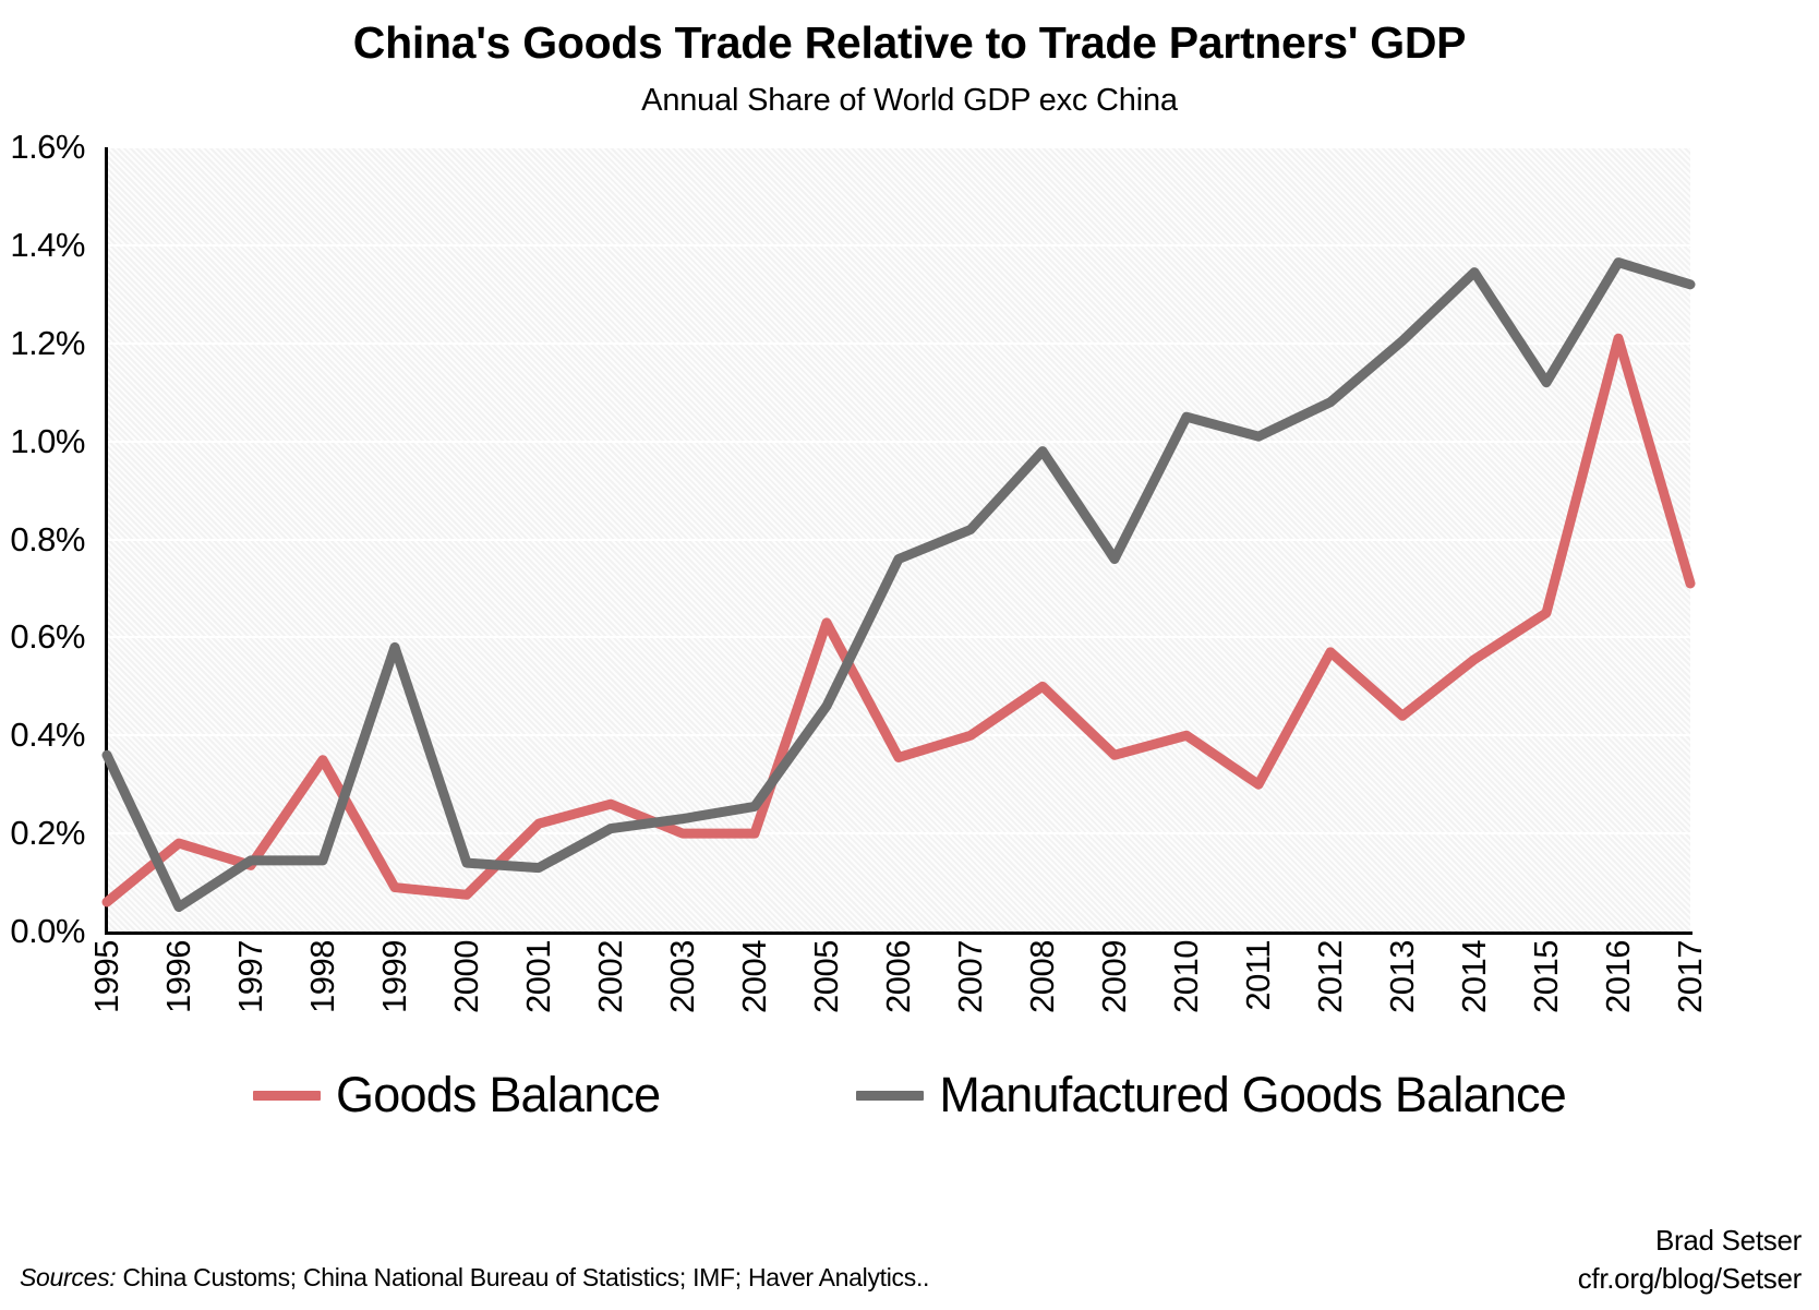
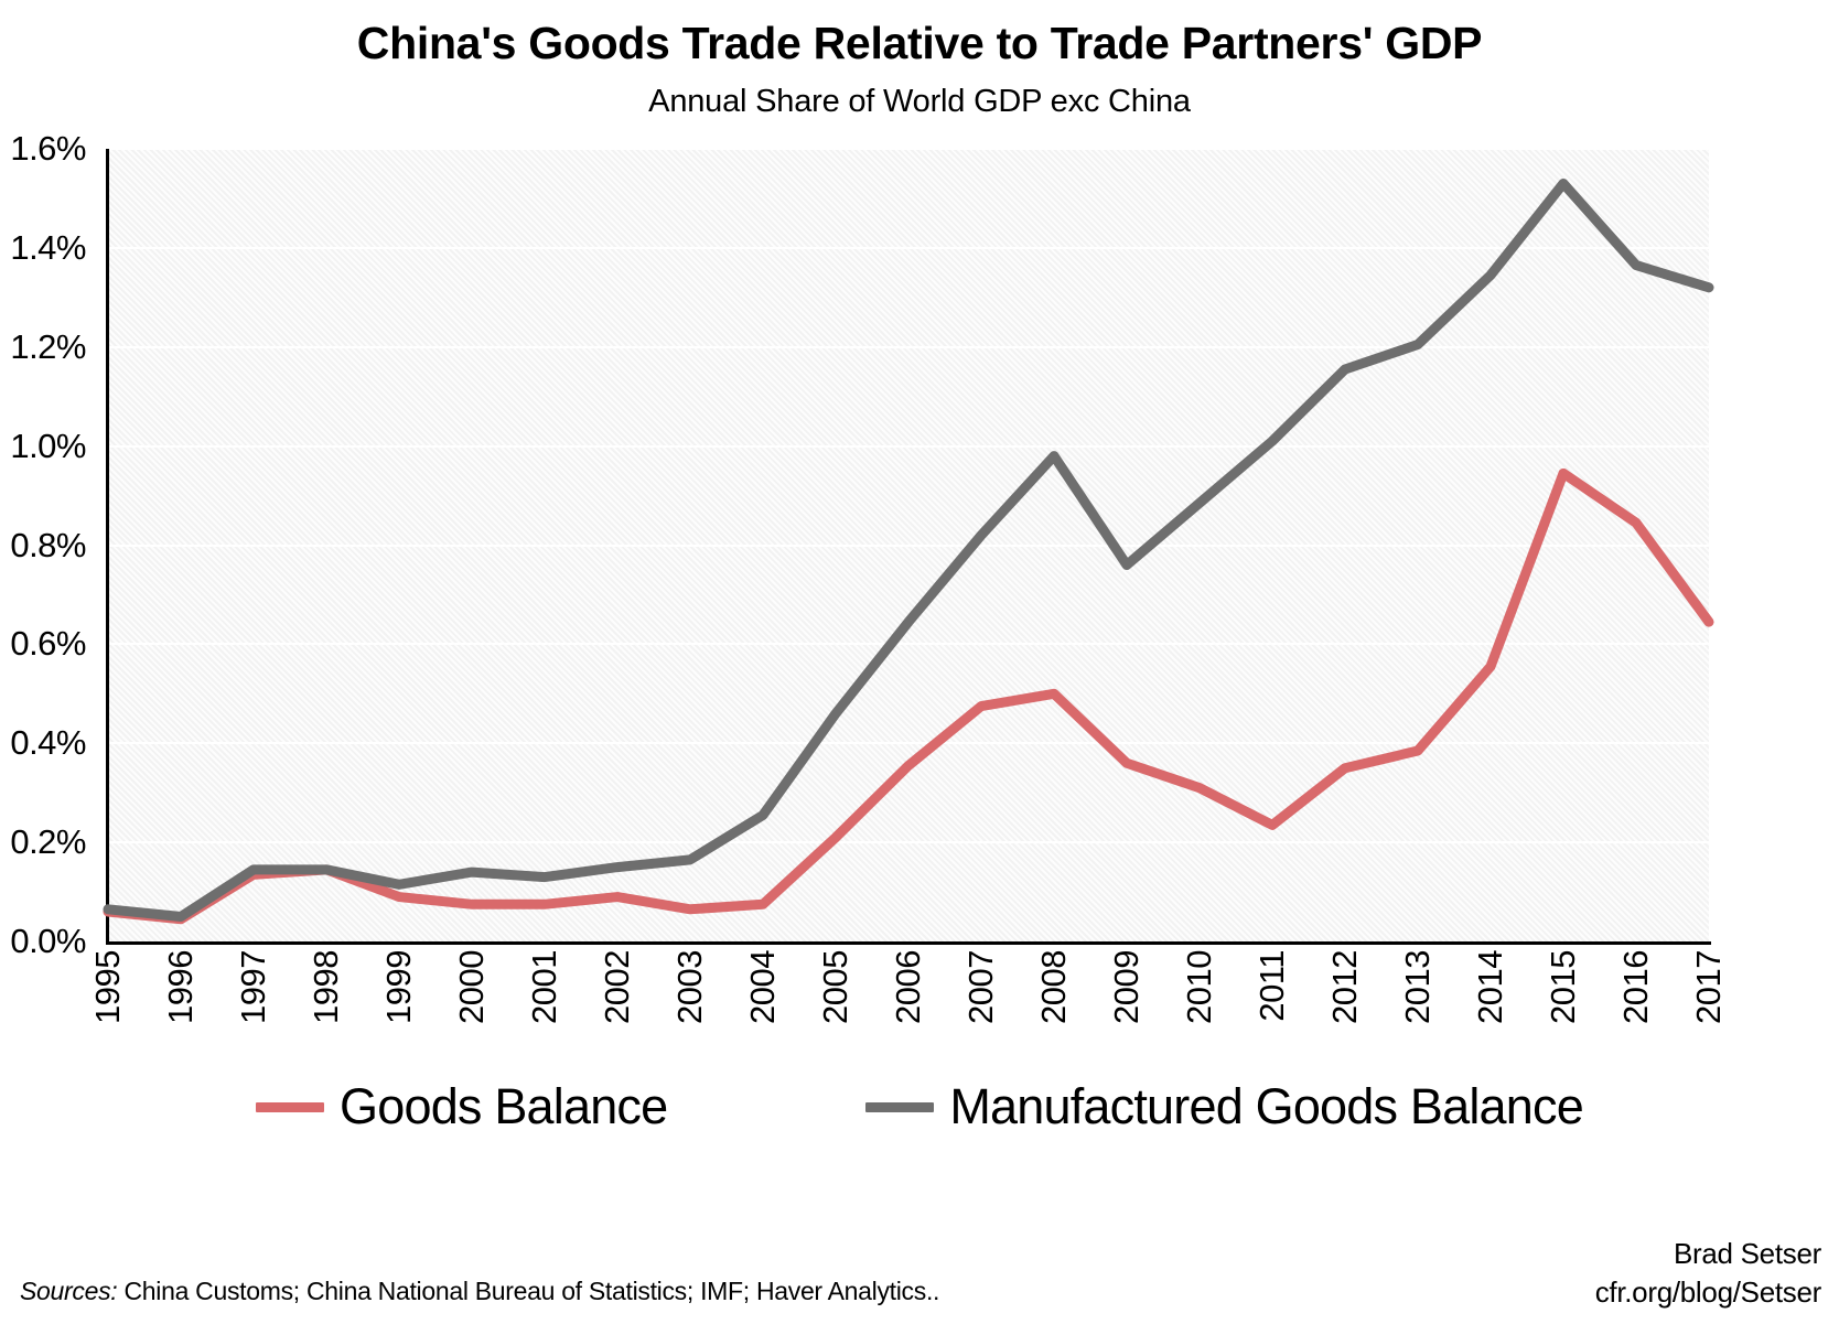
Manufactured Goods Balance/1995: 0.36% -> 0.07%
Goods Balance/1996: 0.18% -> 0.04%
Goods Balance/1998: 0.35% -> 0.14%
Manufactured Goods Balance/1999: 0.58% -> 0.12%
Goods Balance/2001: 0.22% -> 0.07%
Goods Balance/2002: 0.26% -> 0.09%
Manufactured Goods Balance/2002: 0.21% -> 0.15%
Goods Balance/2003: 0.20% -> 0.07%
Manufactured Goods Balance/2003: 0.23% -> 0.17%
Goods Balance/2004: 0.20% -> 0.07%
Goods Balance/2005: 0.63% -> 0.21%
Manufactured Goods Balance/2006: 0.76% -> 0.65%
Goods Balance/2007: 0.40% -> 0.47%
Goods Balance/2010: 0.40% -> 0.31%
Manufactured Goods Balance/2010: 1.05% -> 0.89%
Goods Balance/2011: 0.30% -> 0.23%
Goods Balance/2012: 0.57% -> 0.35%
Manufactured Goods Balance/2012: 1.08% -> 1.16%
Goods Balance/2013: 0.44% -> 0.39%
Goods Balance/2015: 0.65% -> 0.94%
Manufactured Goods Balance/2015: 1.12% -> 1.53%
Goods Balance/2016: 1.21% -> 0.84%
Goods Balance/2017: 0.71% -> 0.65%
